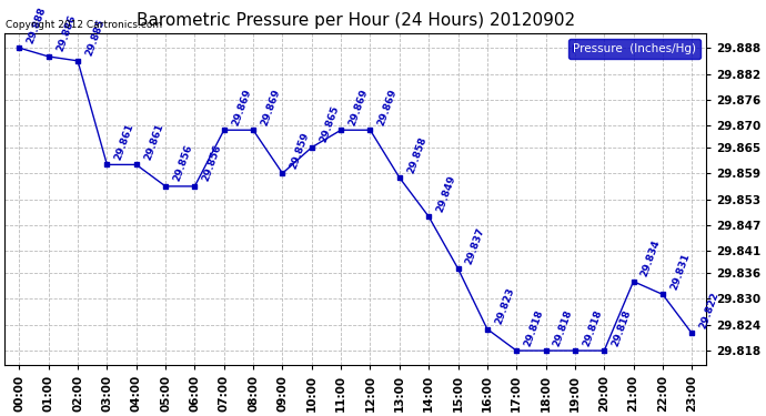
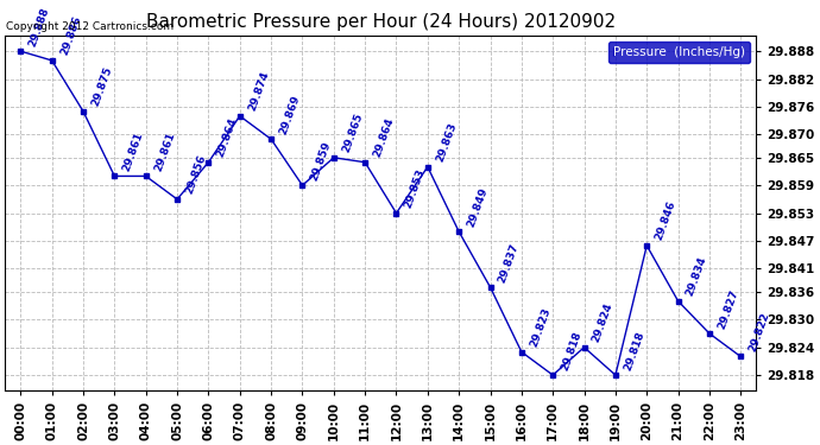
02:00: 29.885 -> 29.875
06:00: 29.856 -> 29.864
07:00: 29.869 -> 29.874
11:00: 29.869 -> 29.864
12:00: 29.869 -> 29.853
13:00: 29.858 -> 29.863
18:00: 29.818 -> 29.824
20:00: 29.818 -> 29.846
22:00: 29.831 -> 29.827
